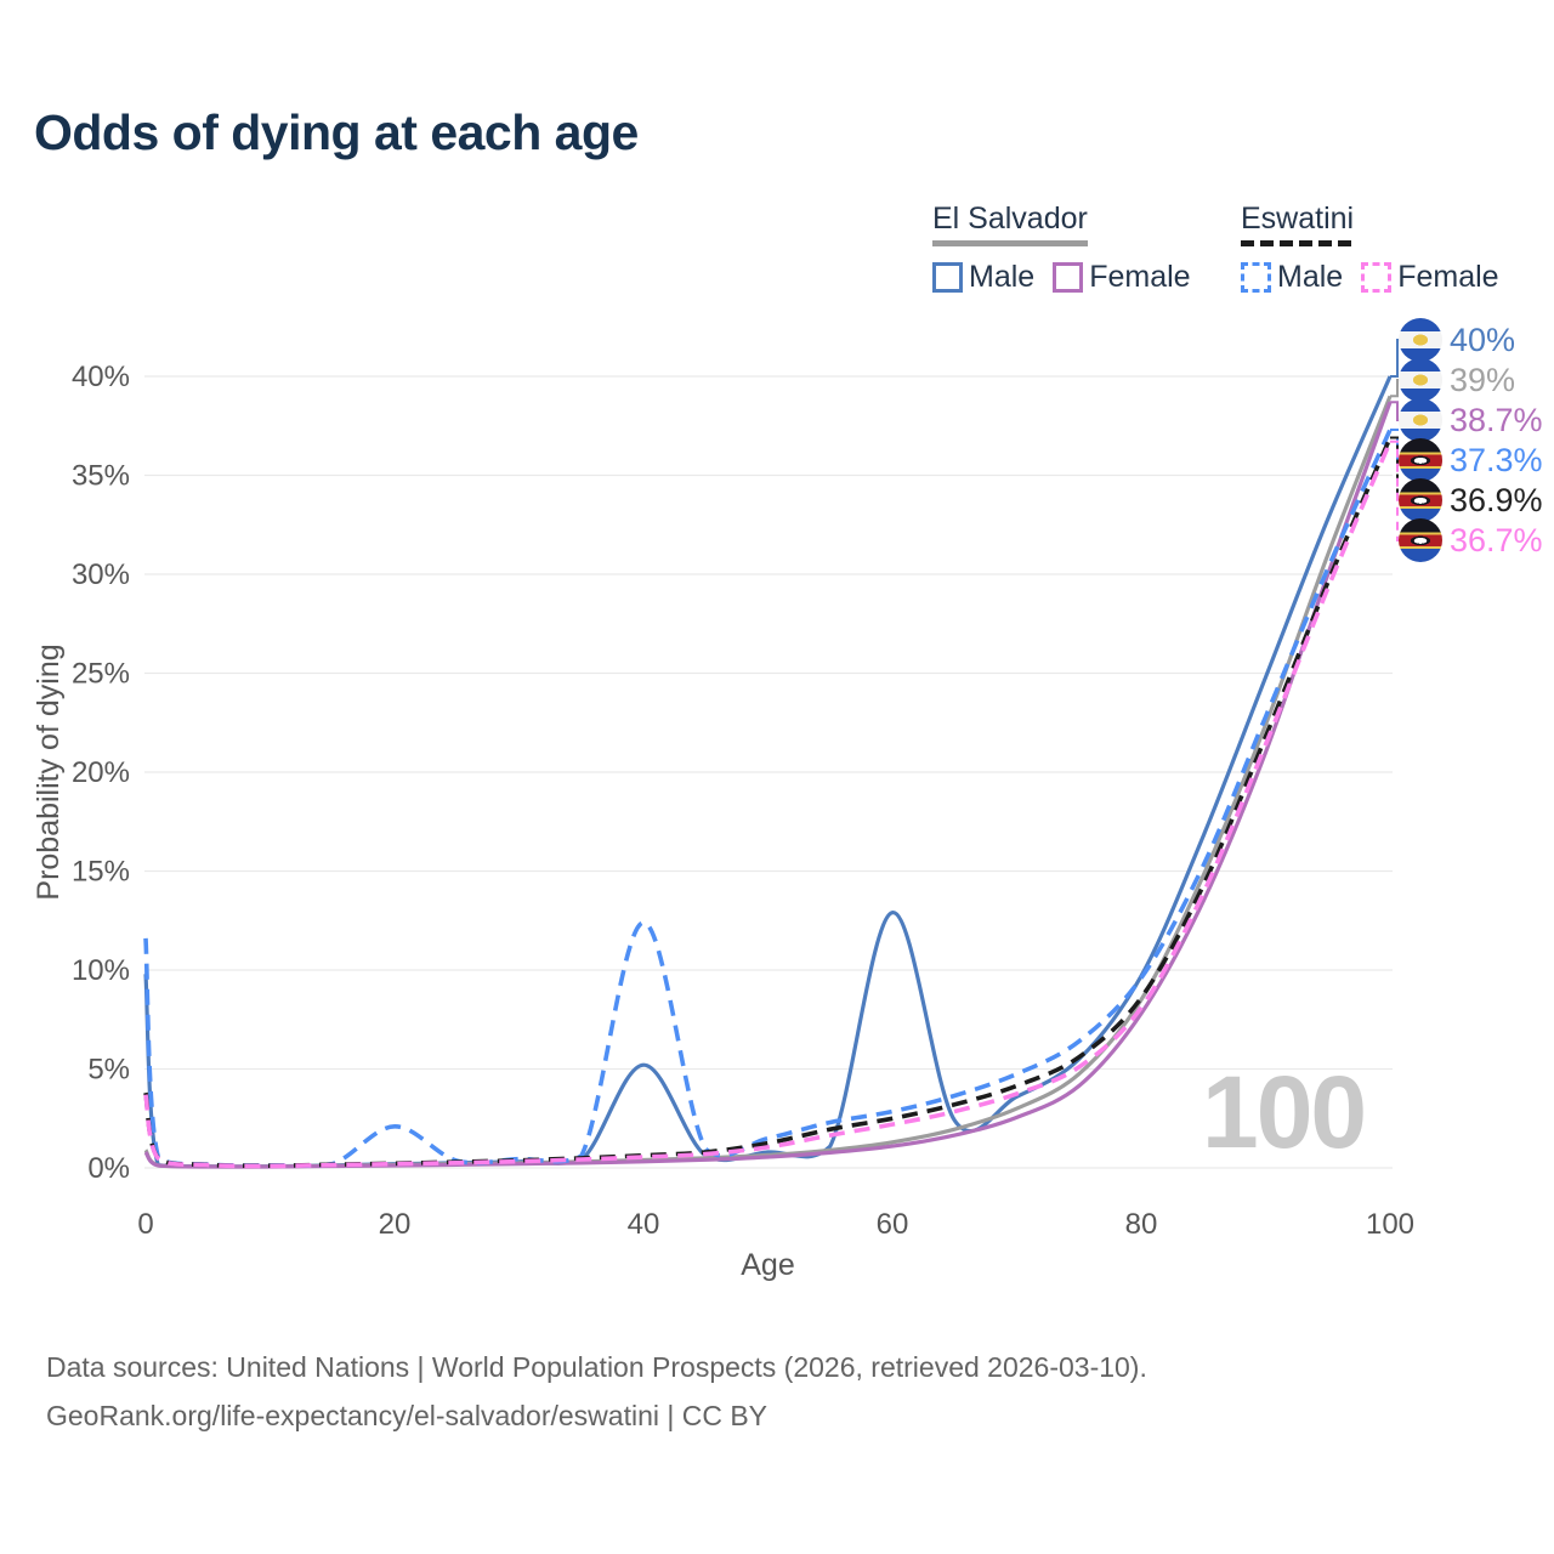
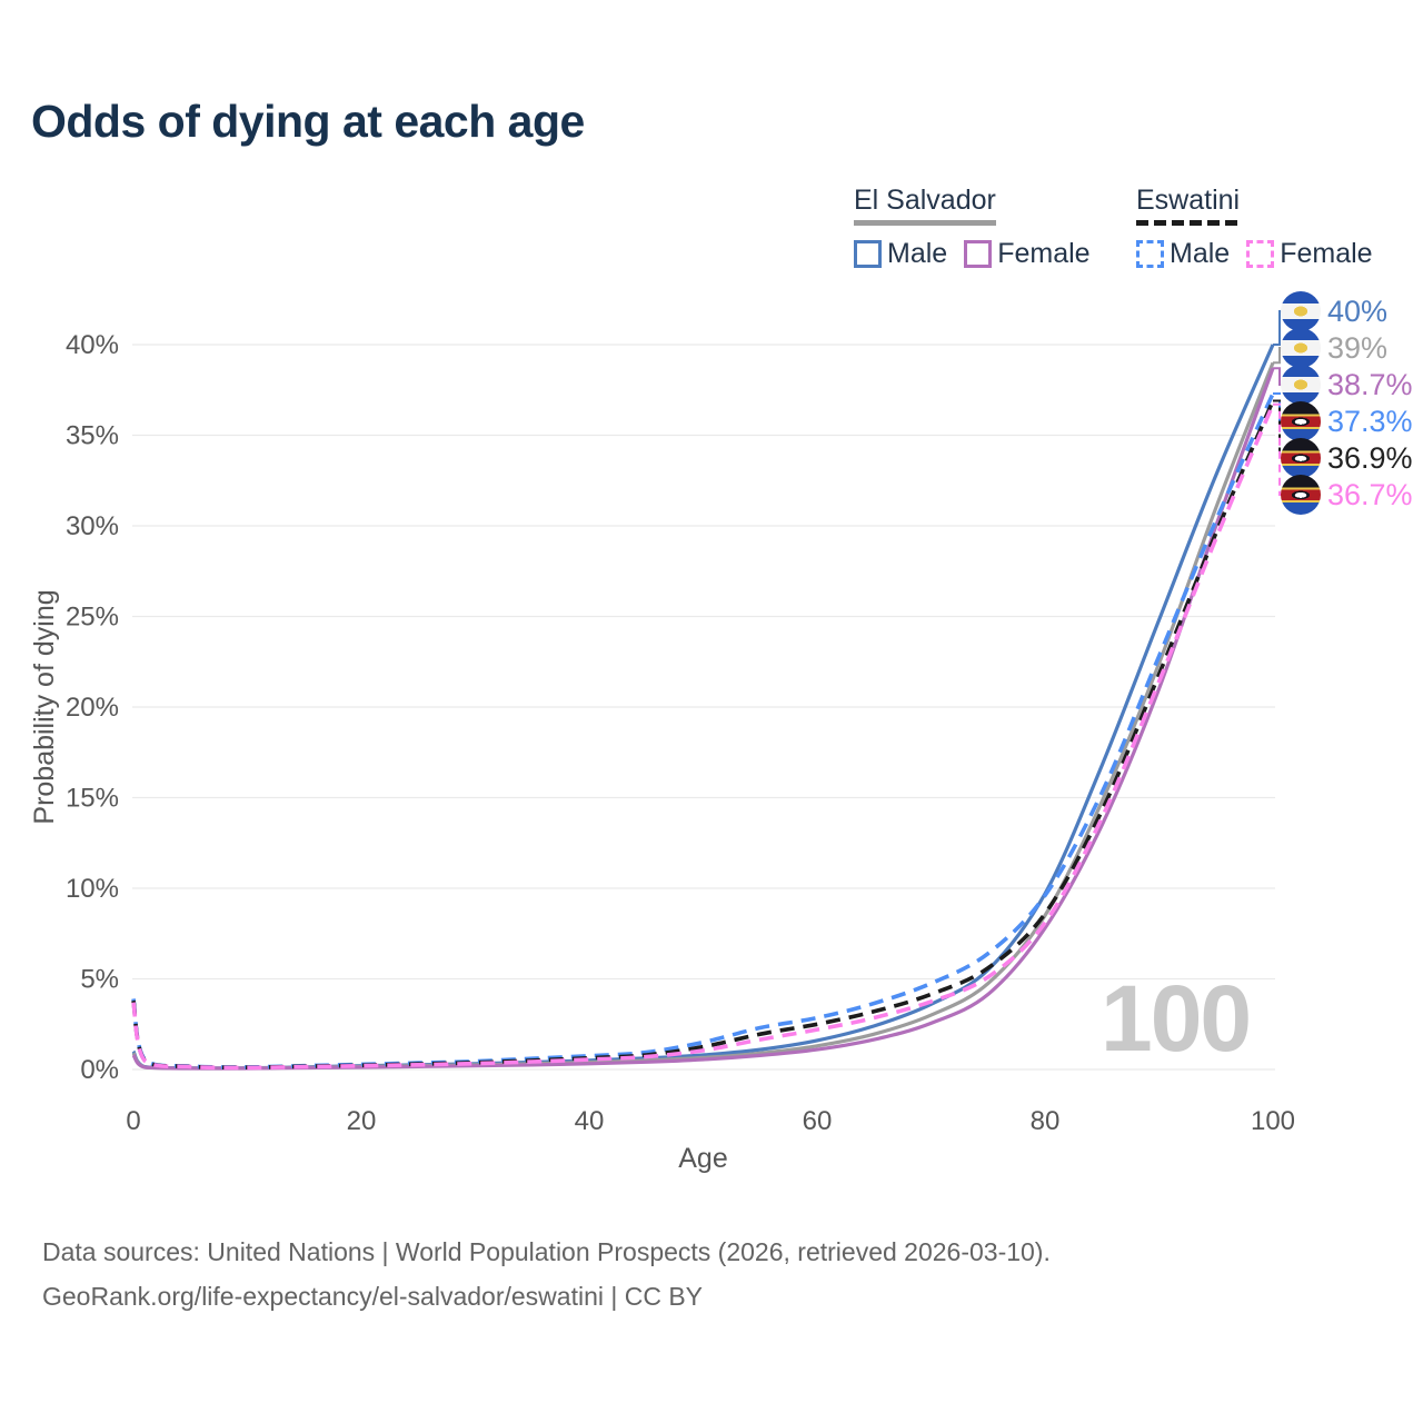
El Salvador Male/0: 9.8% -> 1.0%
Eswatini Male/0: 11.6% -> 3.9%
Eswatini Male/20: 2.1% -> 0.3%
El Salvador Male/40: 5.2% -> 0.5%
Eswatini Male/40: 12.4% -> 0.8%
El Salvador Male/60: 12.9% -> 1.6%
